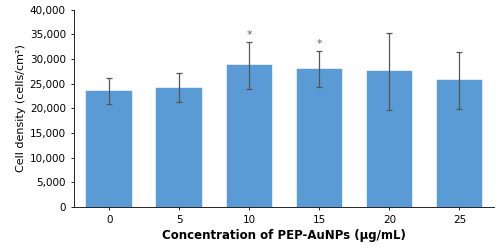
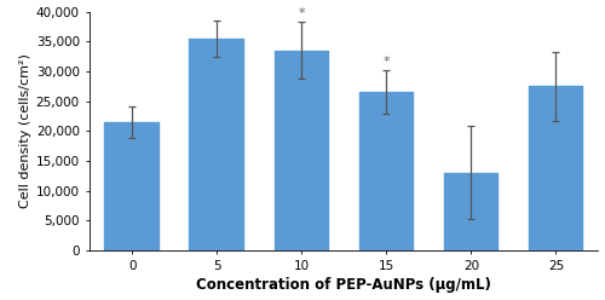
0: 23,500 -> 21,500
5: 24,200 -> 35,500
10: 28,700 -> 33,500
15: 28,000 -> 26,500
20: 27,500 -> 13,000
25: 25,700 -> 27,500
